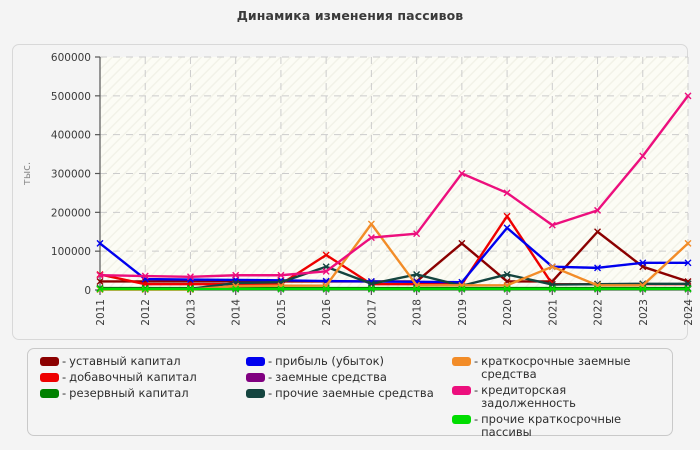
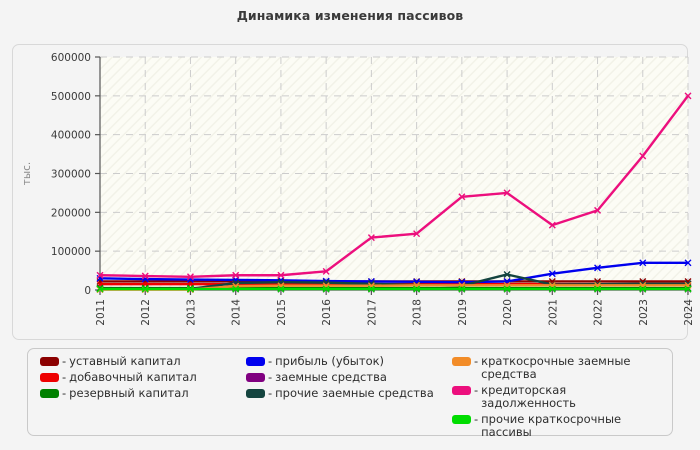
добавочный капитал/2011: 40000 -> 20000
прибыль (убыток)/2011: 120000 -> 30000
добавочный капитал/2016: 90000 -> 20000
прочие заемные средства/2016: 60000 -> 20000
краткосрочные заемные средства/2017: 170000 -> 10000
прочие заемные средства/2018: 40000 -> 10000
уставный капитал/2019: 120000 -> 20000
кредиторская задолженность/2019: 300000 -> 240000
добавочный капитал/2020: 190000 -> 20000
прибыль (убыток)/2020: 160000 -> 20000
прибыль (убыток)/2021: 60000 -> 40000
краткосрочные заемные средства/2021: 60000 -> 10000
уставный капитал/2022: 150000 -> 20000
уставный капитал/2023: 60000 -> 20000
краткосрочные заемные средства/2024: 120000 -> 10000
